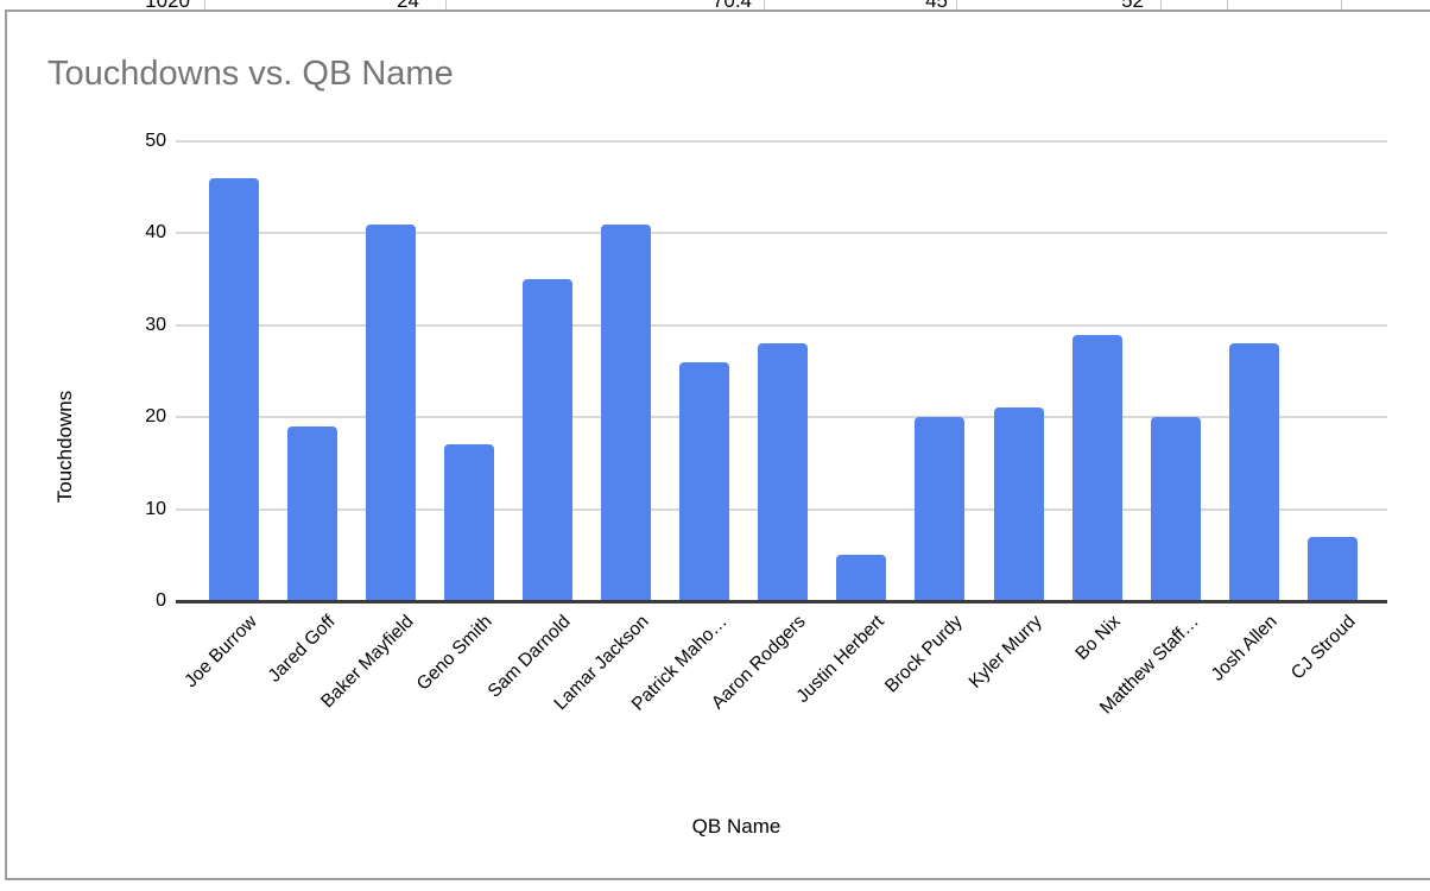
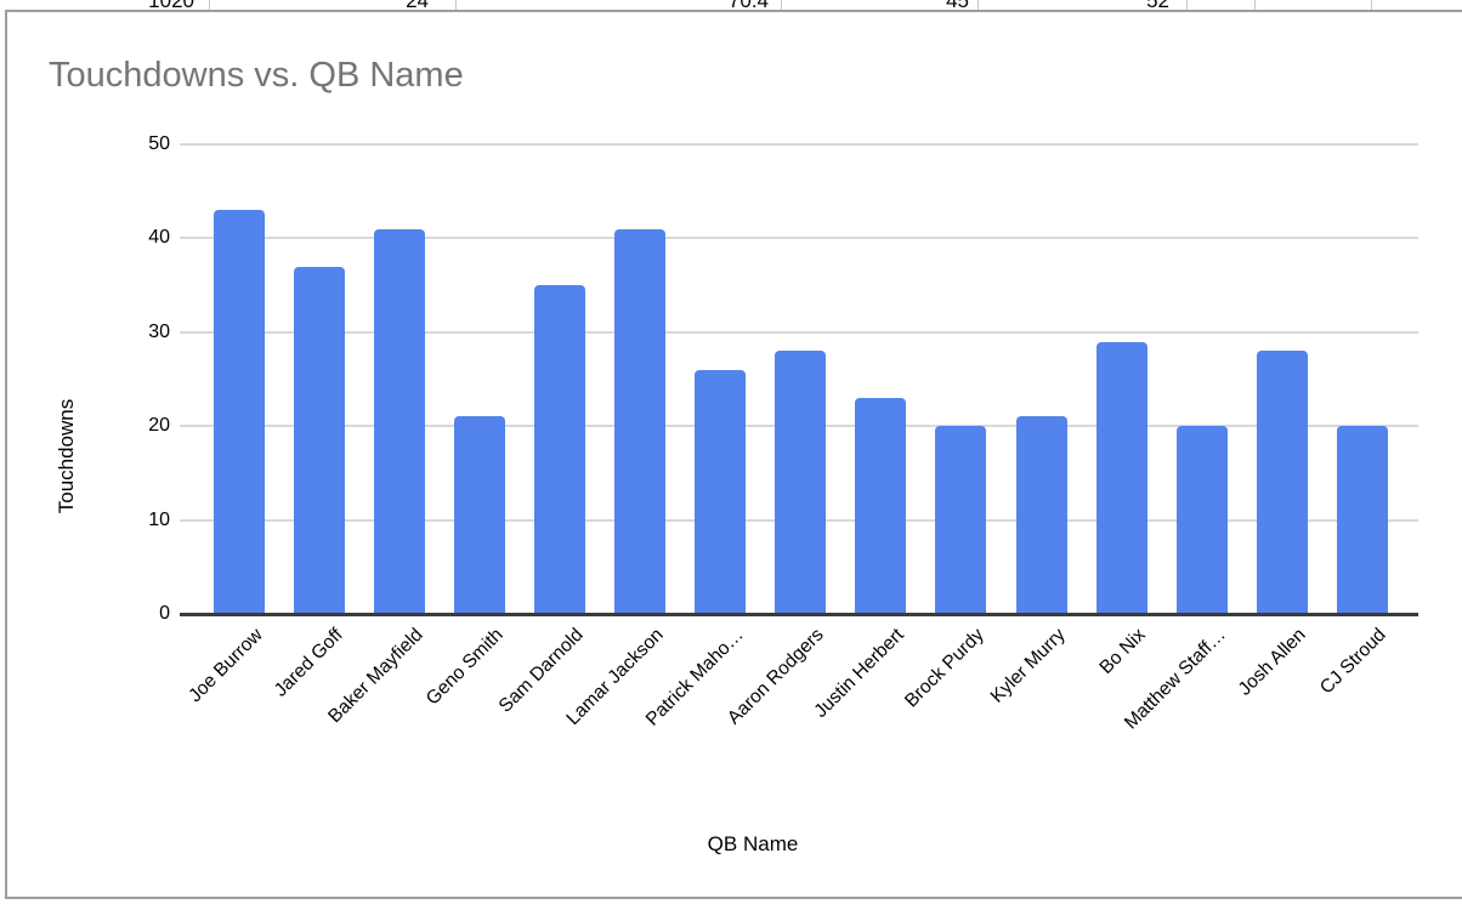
Joe Burrow: 46 -> 43
Jared Goff: 19 -> 37
Geno Smith: 17 -> 21
Justin Herbert: 5 -> 23
CJ Stroud: 7 -> 20
